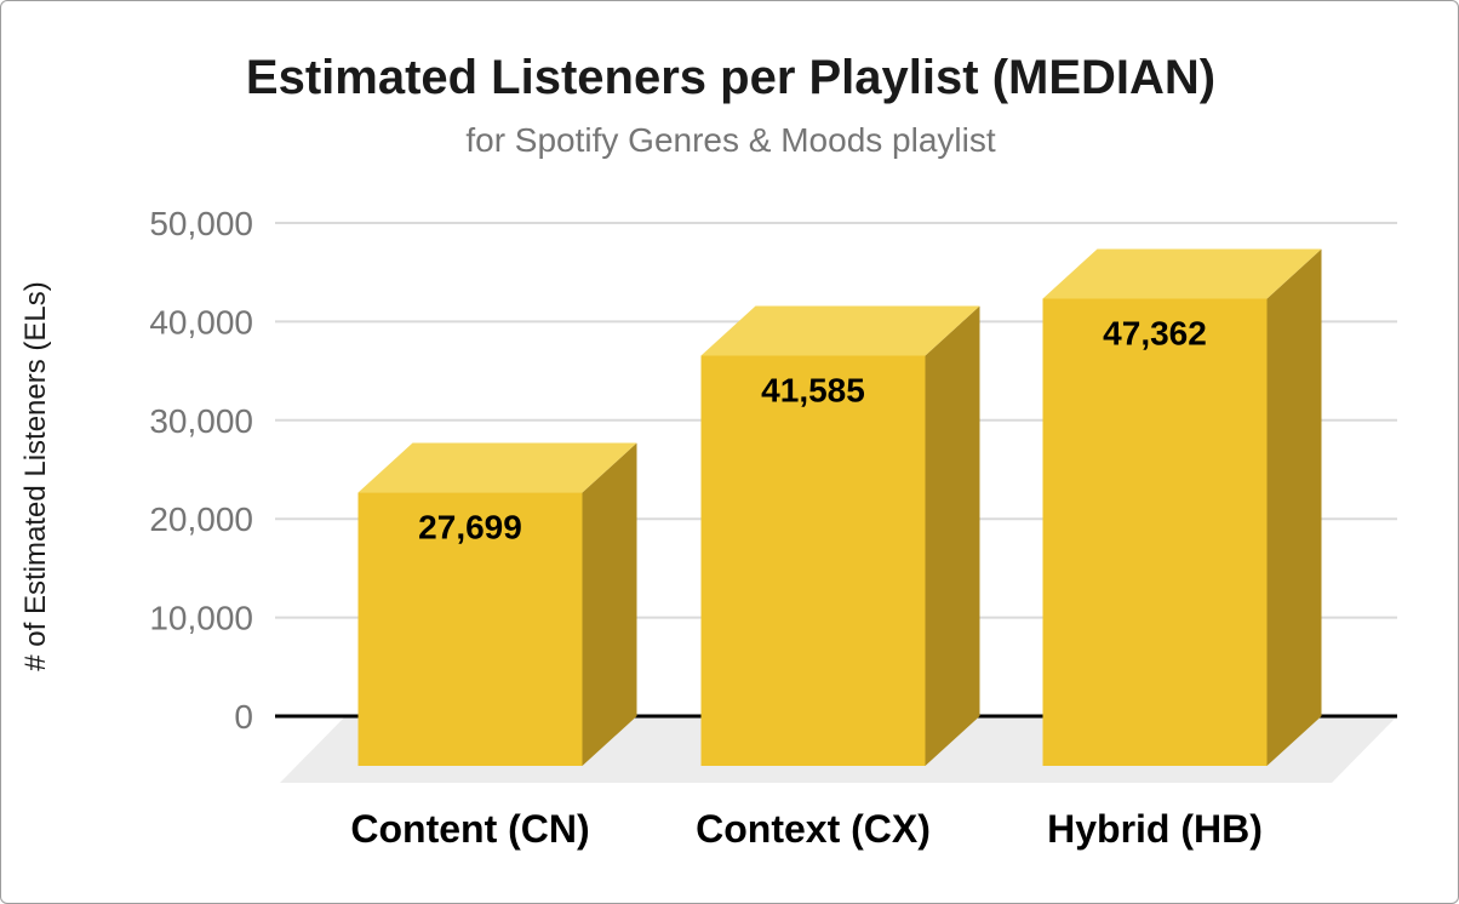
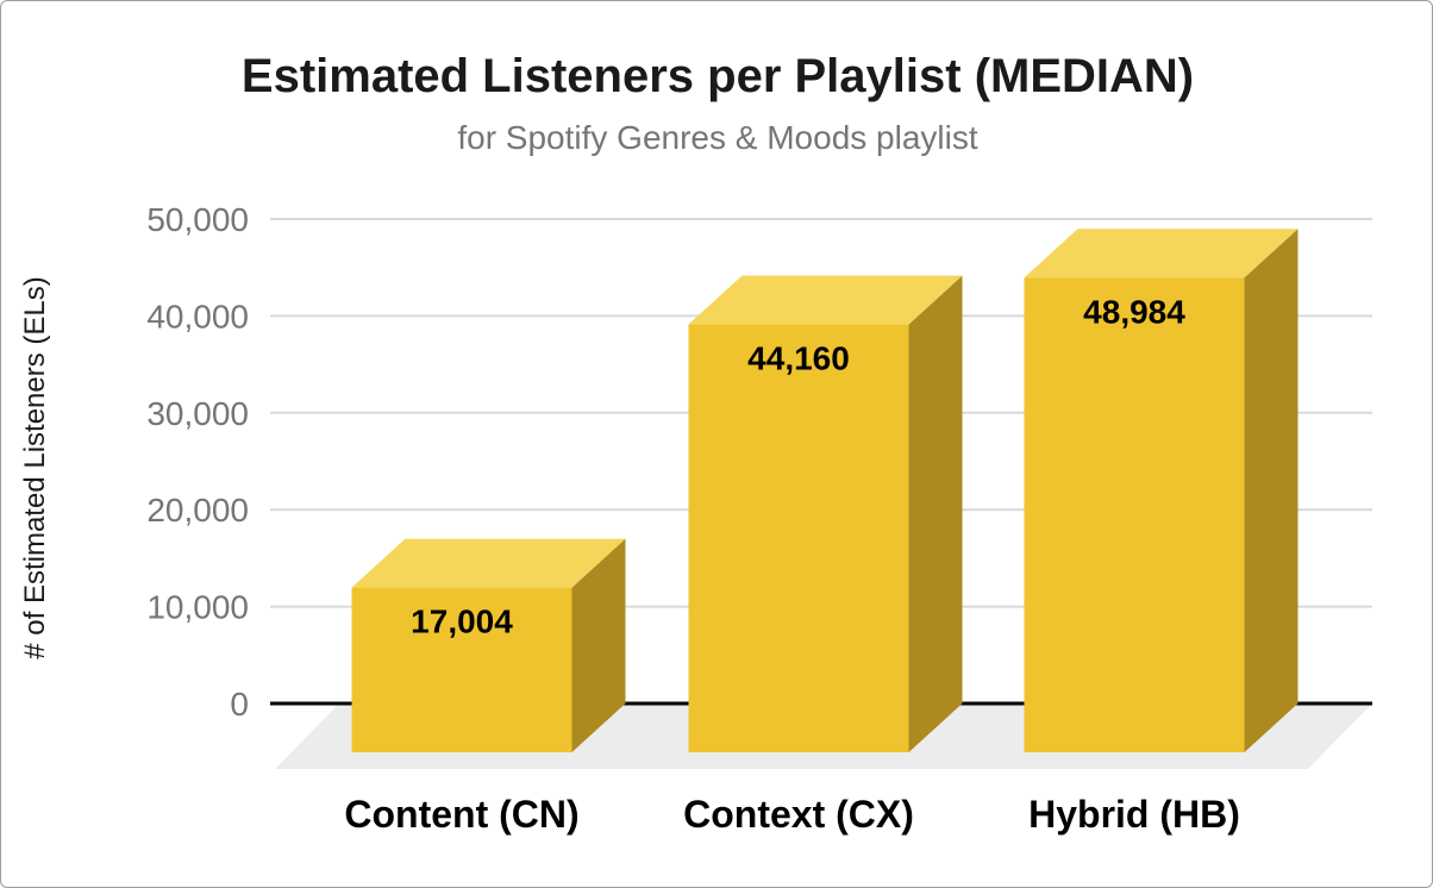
Content (CN): 27,699 -> 17,004
Context (CX): 41,585 -> 44,160
Hybrid (HB): 47,362 -> 48,984
